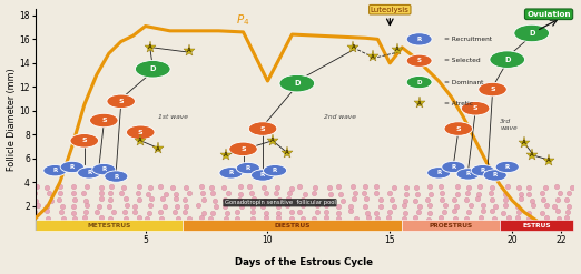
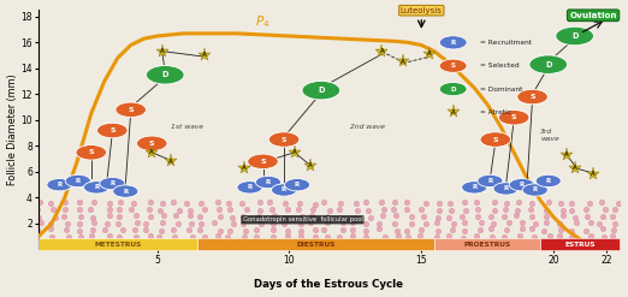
5: 17.1 -> 16.5
10: 12.5 -> 16.5
15: 14.0 -> 15.8
